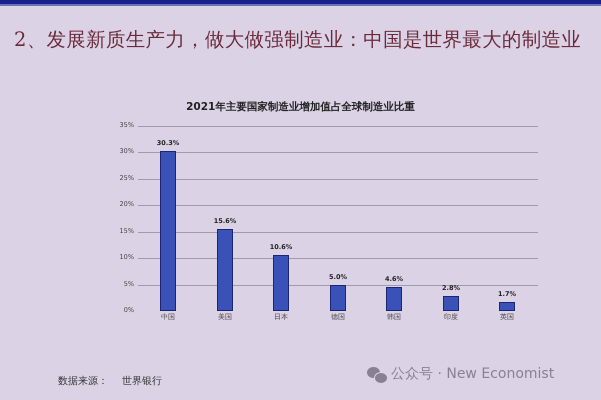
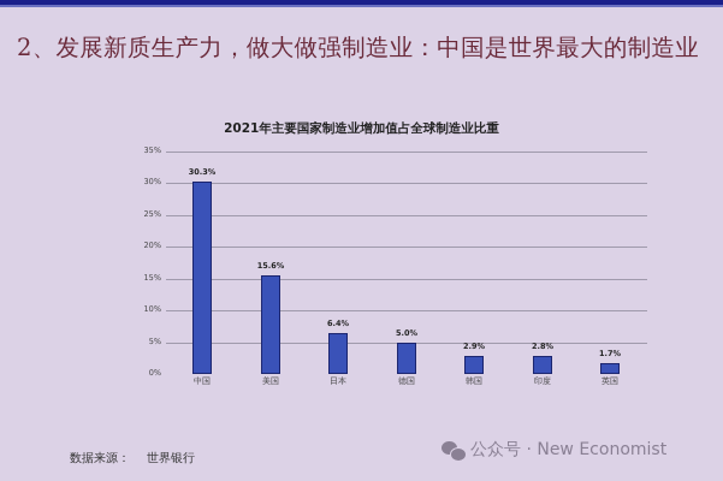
日本: 10.6% -> 6.4%
韩国: 4.6% -> 2.9%
